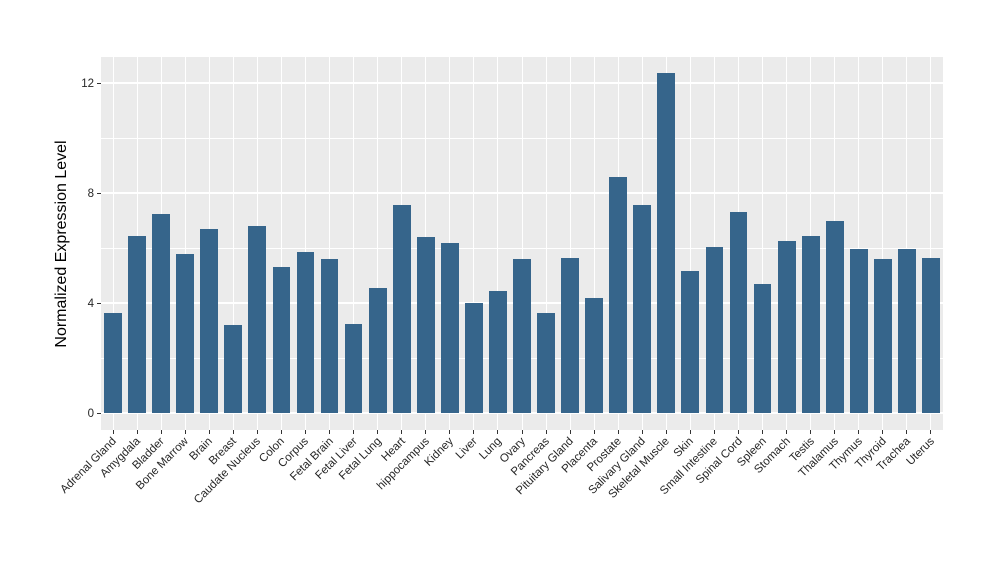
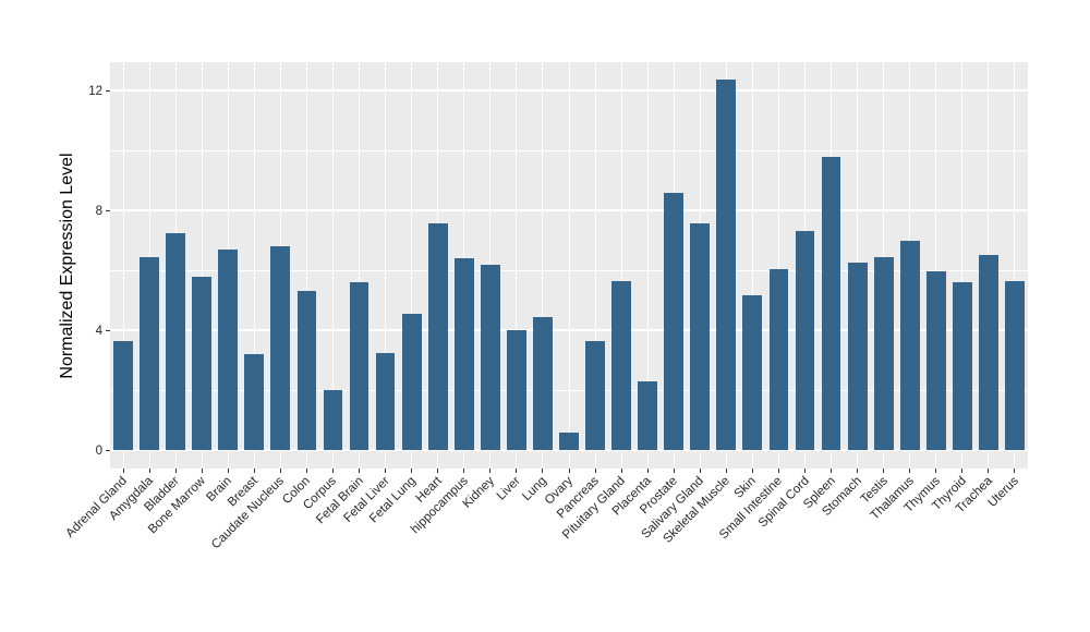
Corpus: 5.8 -> 2.0
Ovary: 5.6 -> 0.6
Placenta: 4.2 -> 2.3
Spleen: 4.7 -> 9.8
Trachea: 6.0 -> 6.5
